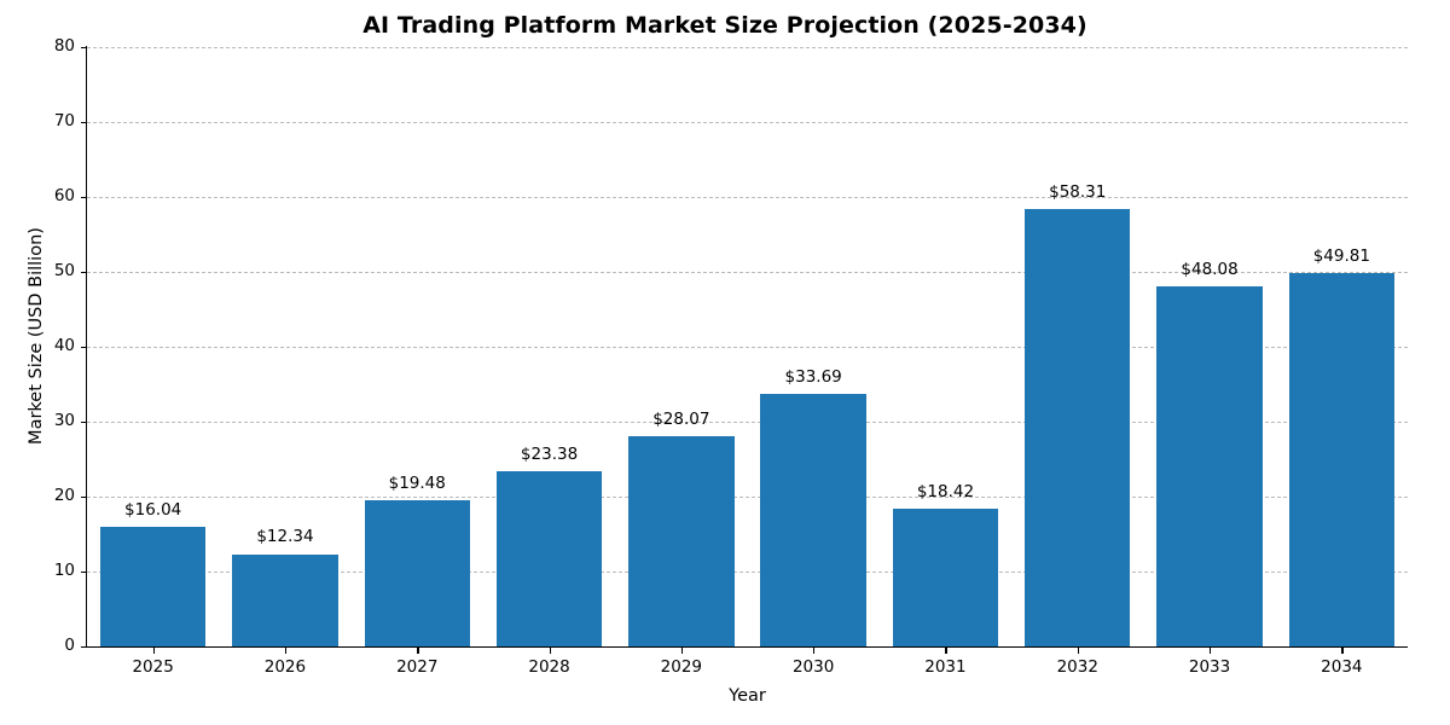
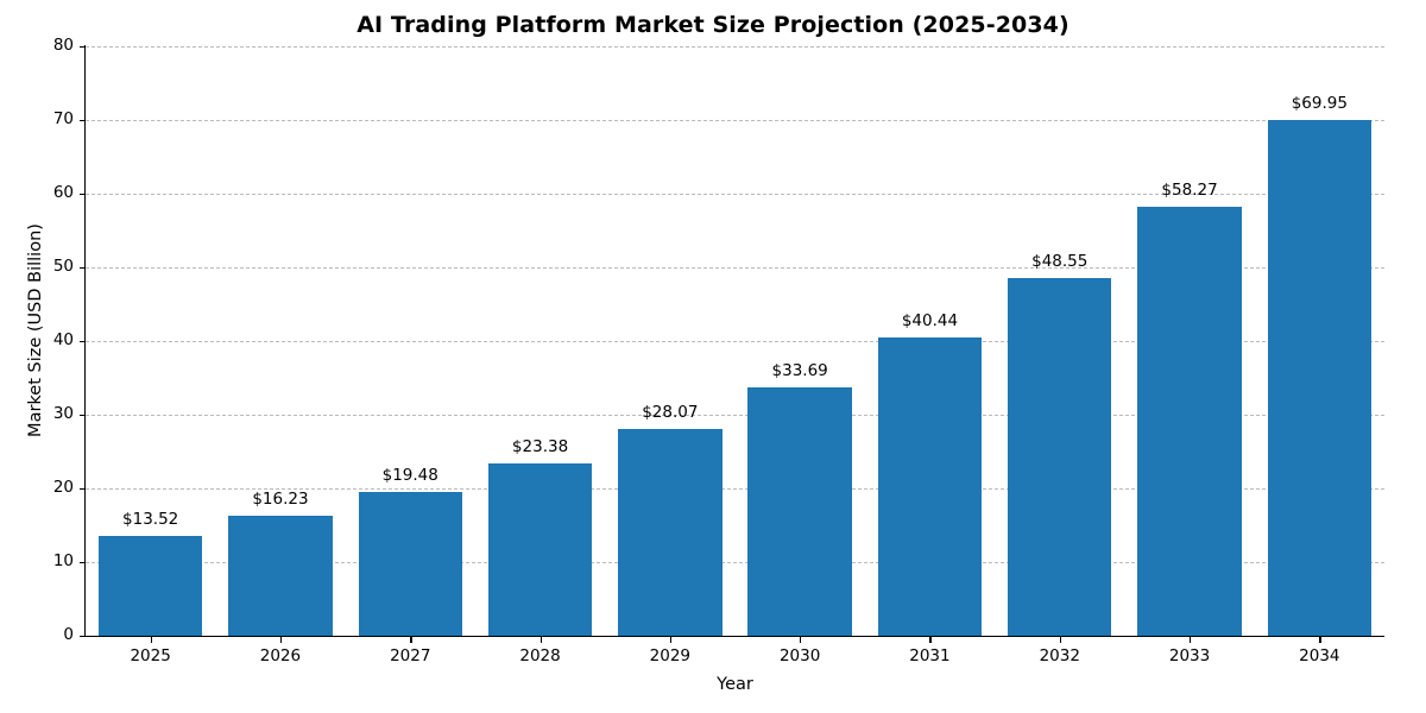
2025: $16.04 -> $13.52
2026: $12.34 -> $16.23
2031: $18.42 -> $40.44
2032: $58.31 -> $48.55
2033: $48.08 -> $58.27
2034: $49.81 -> $69.95
